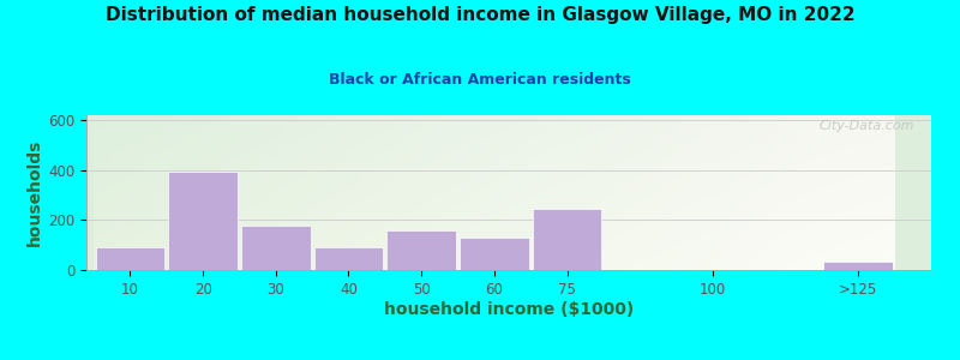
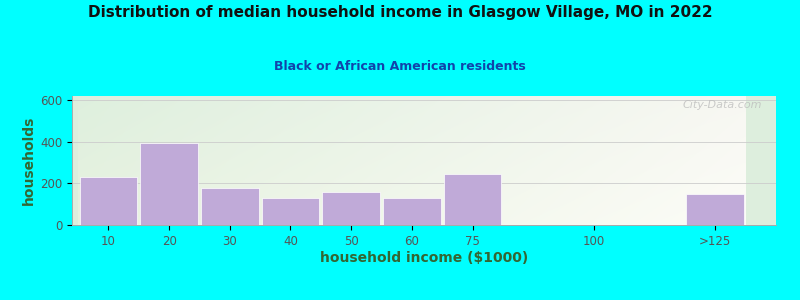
10: 90 -> 230
40: 90 -> 128
>125: 35 -> 148
